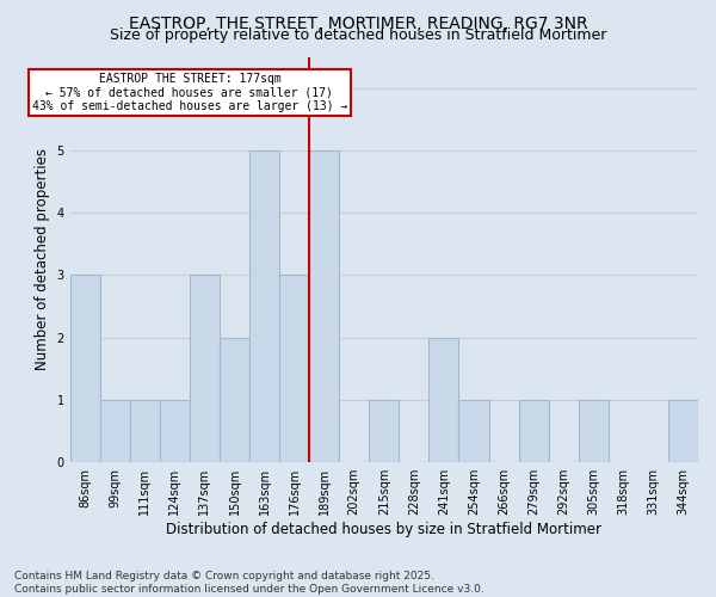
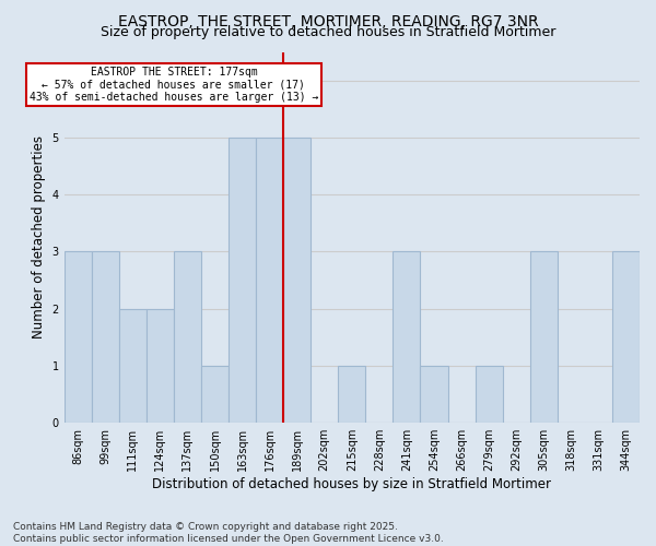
99sqm: 1 -> 3
111sqm: 1 -> 2
124sqm: 1 -> 2
150sqm: 2 -> 1
176sqm: 3 -> 5
241sqm: 2 -> 3
305sqm: 1 -> 3
344sqm: 1 -> 3
